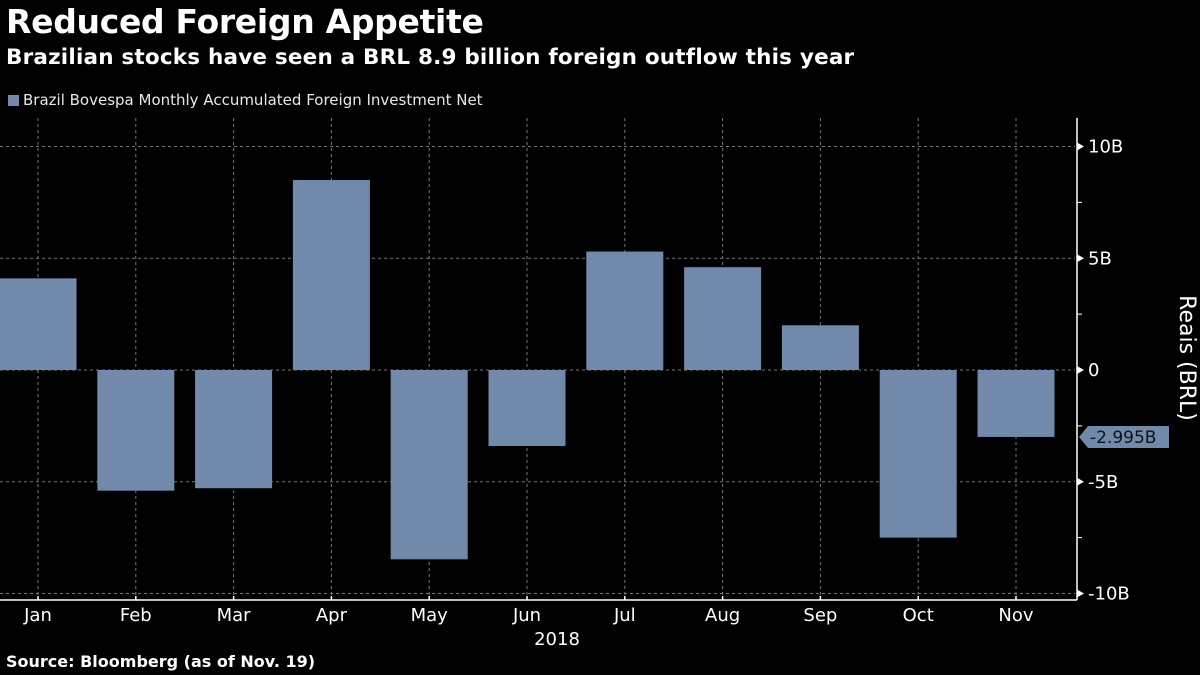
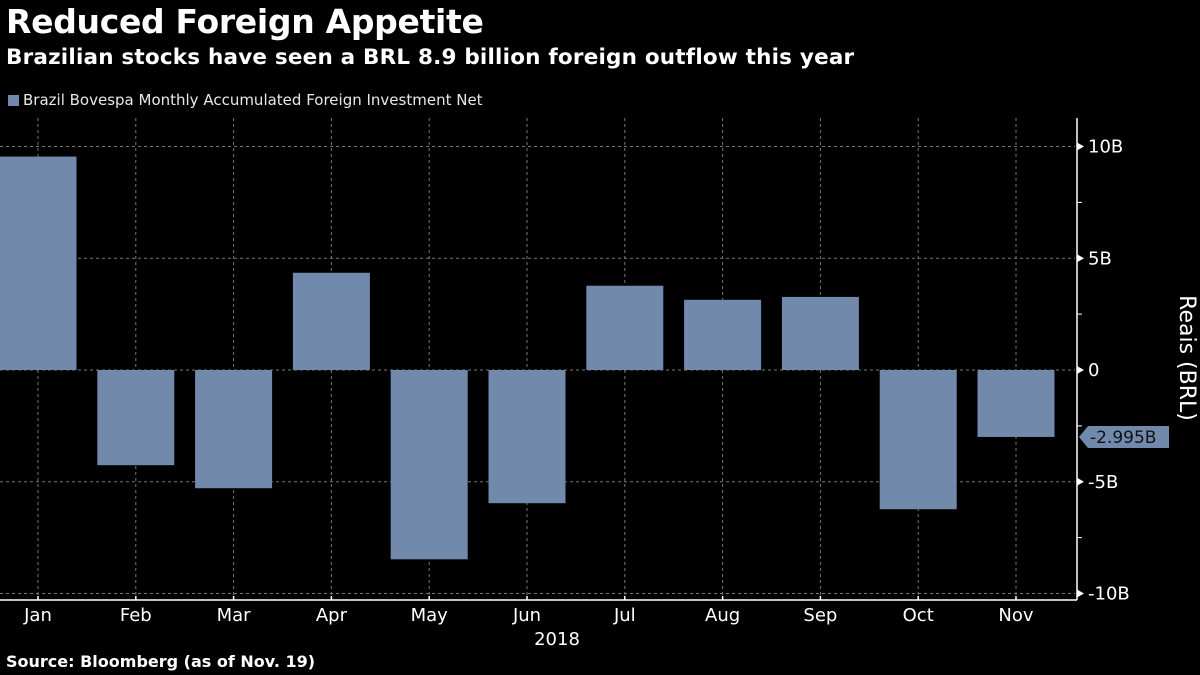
Jan: 4,1B -> 9,6B
Feb: -5,4B -> -4,3B
Apr: 8,5B -> 4,3B
Jun: -3,4B -> -6,0B
Jul: 5,3B -> 3,8B
Aug: 4,6B -> 3,1B
Sep: 2,0B -> 3,3B
Oct: -7,5B -> -6,2B
